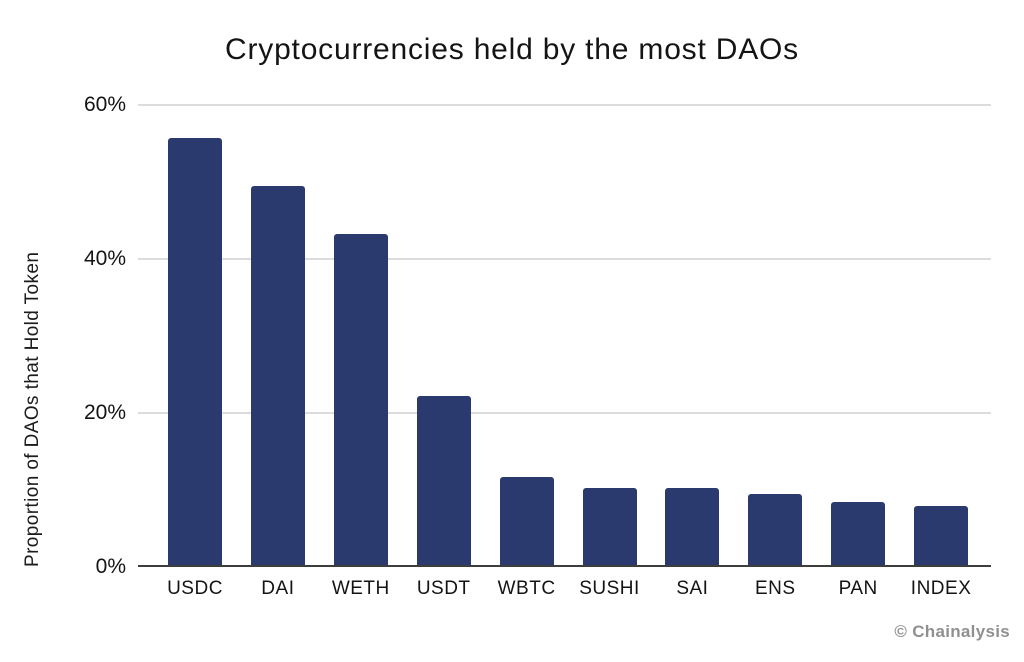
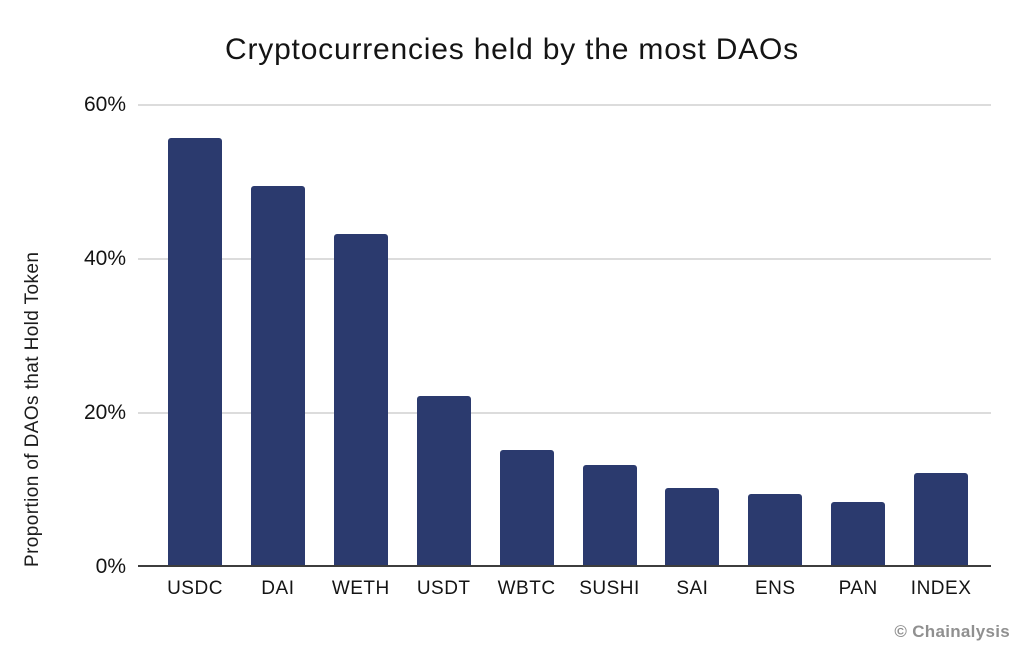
WBTC: 11% -> 15%
SUSHI: 10% -> 13%
INDEX: 8% -> 12%
